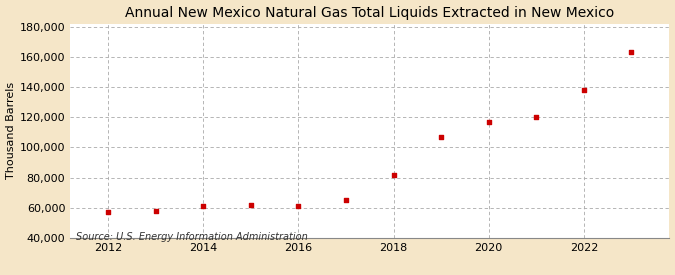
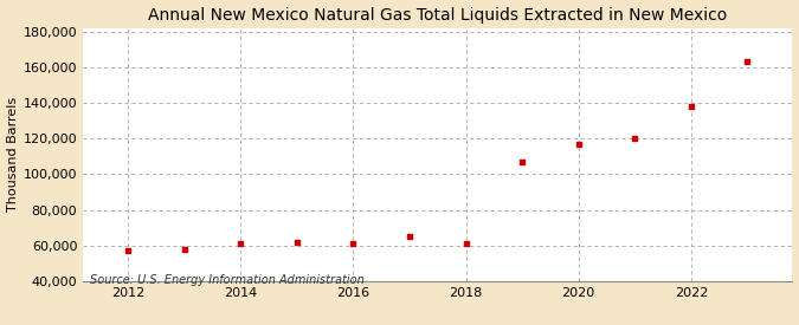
2018: 82,000 -> 61,000
